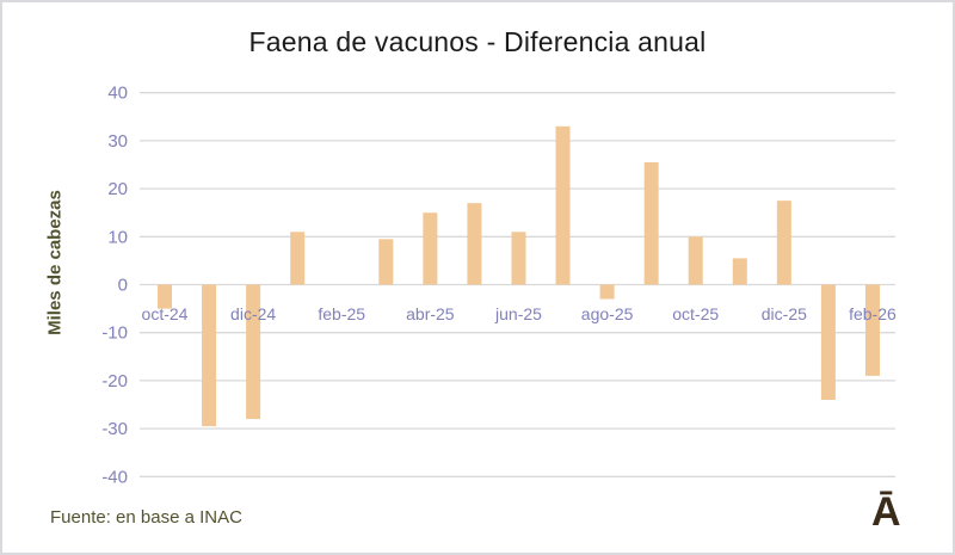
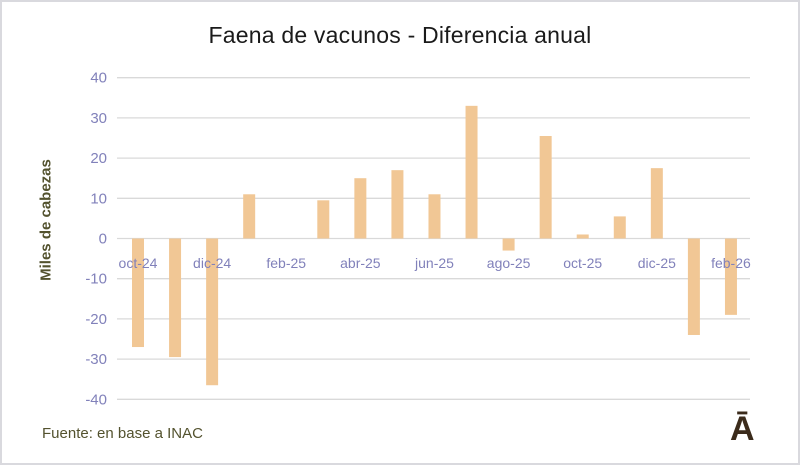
oct-24: -5 -> -27
dic-24: -28 -> -36
oct-25: 10 -> 1
